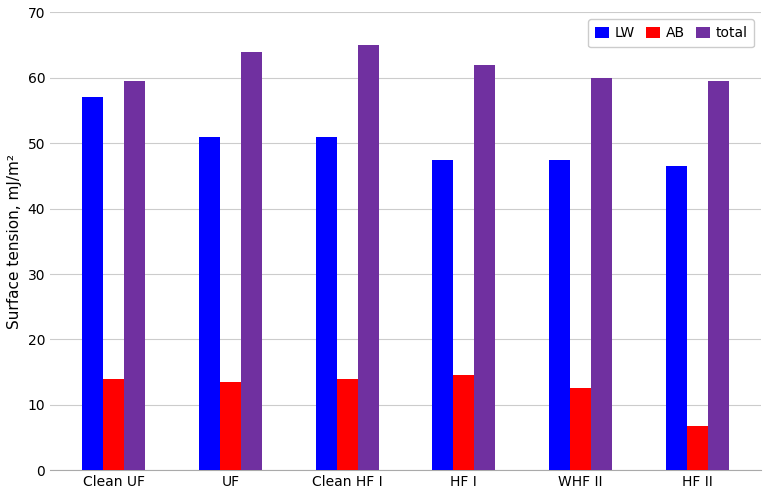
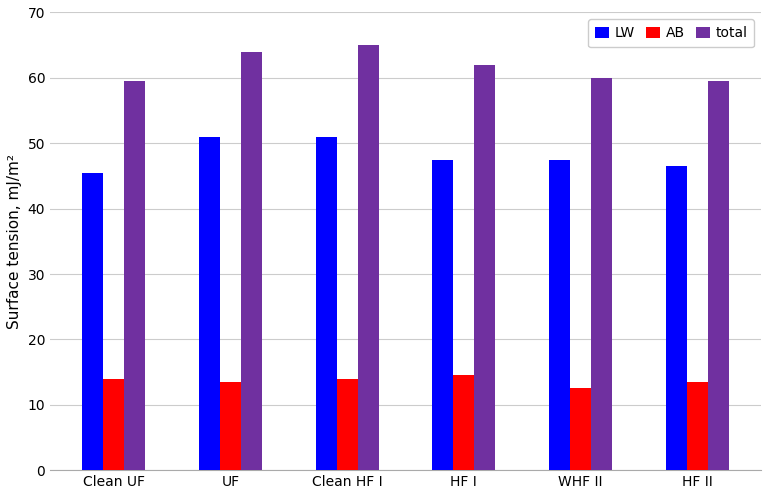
LW/Clean UF: 57.0 -> 45.5
AB/HF II: 6.8 -> 13.5
